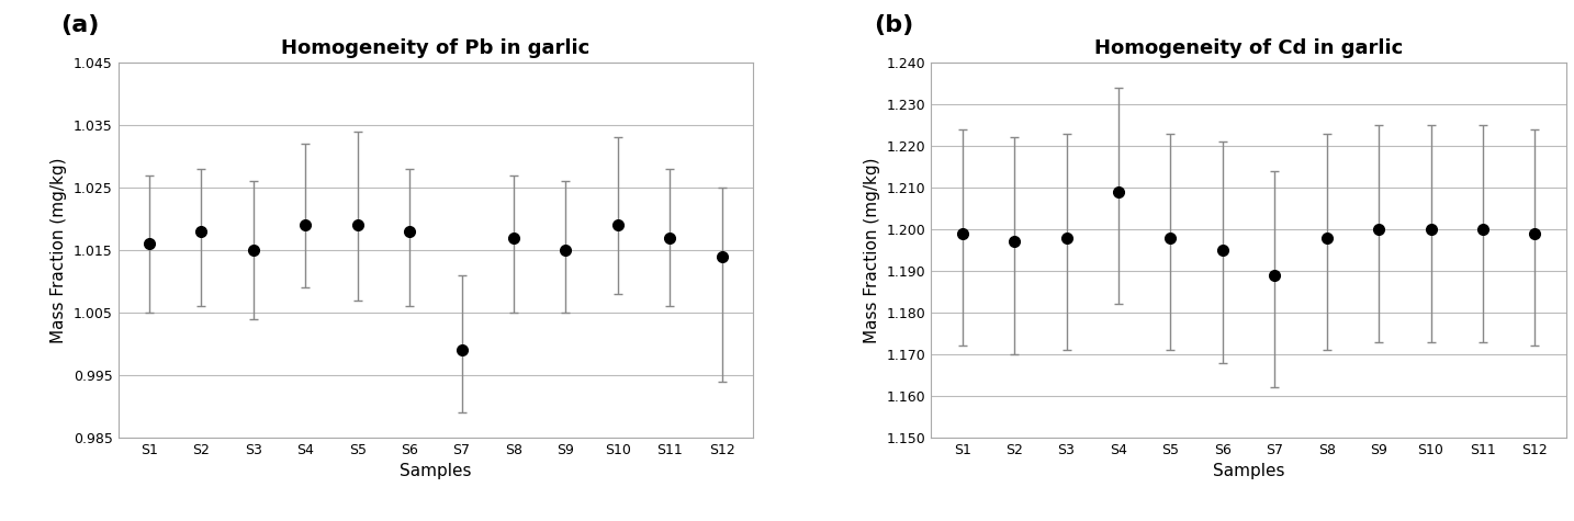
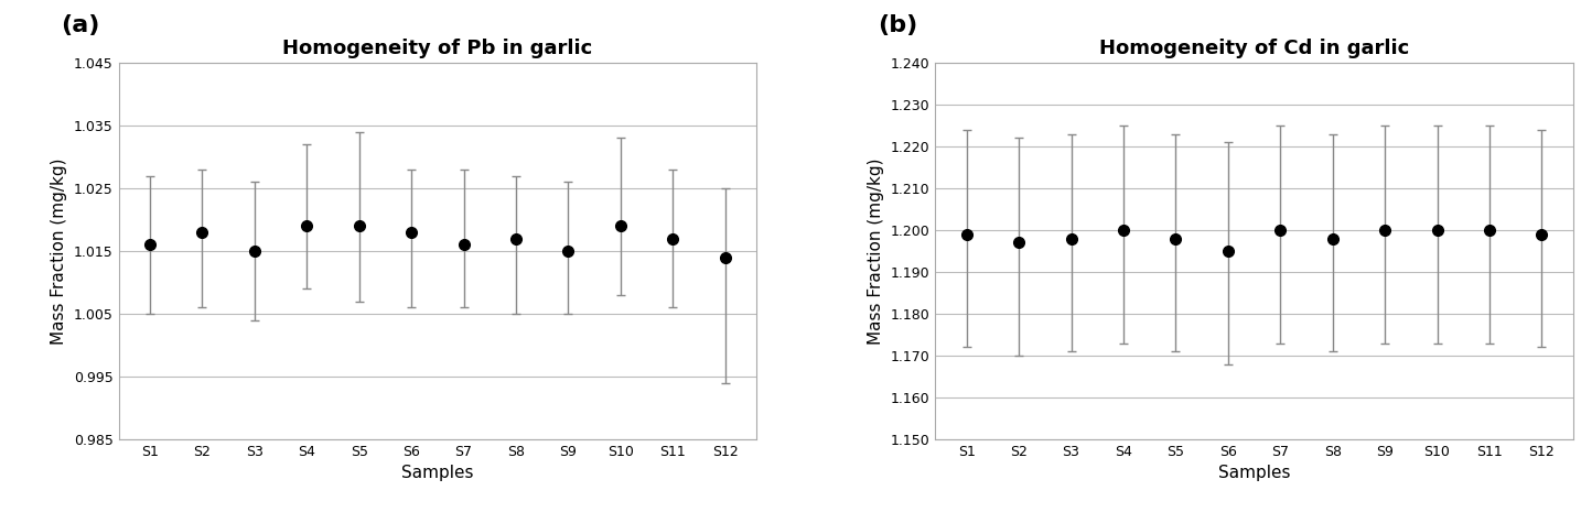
Homogeneity of Pb in garlic/S7: 0.999 -> 1.016
Homogeneity of Cd in garlic/S4: 1.209 -> 1.200
Homogeneity of Cd in garlic/S7: 1.189 -> 1.200
